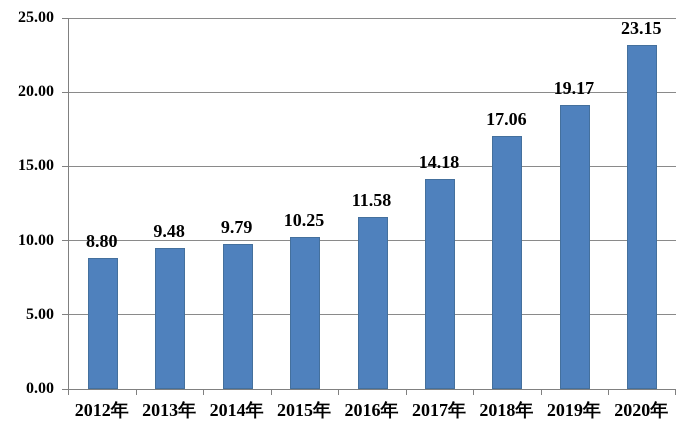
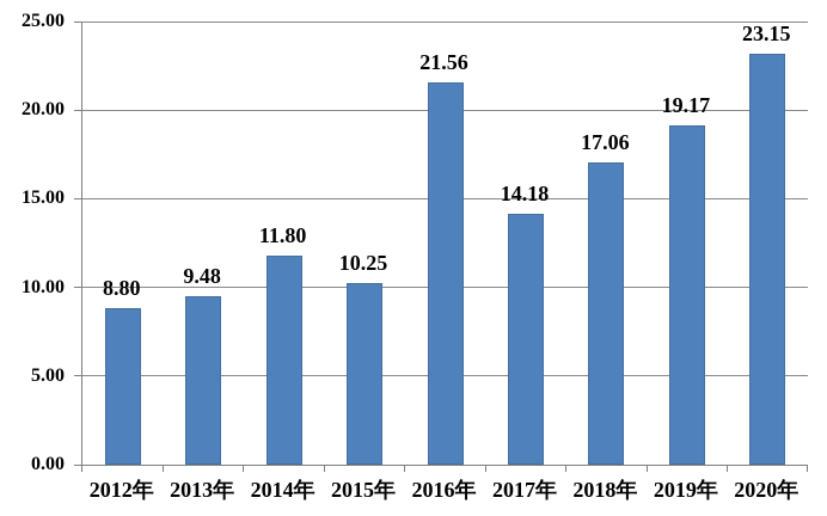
2014年: 9.79 -> 11.80
2016年: 11.58 -> 21.56
